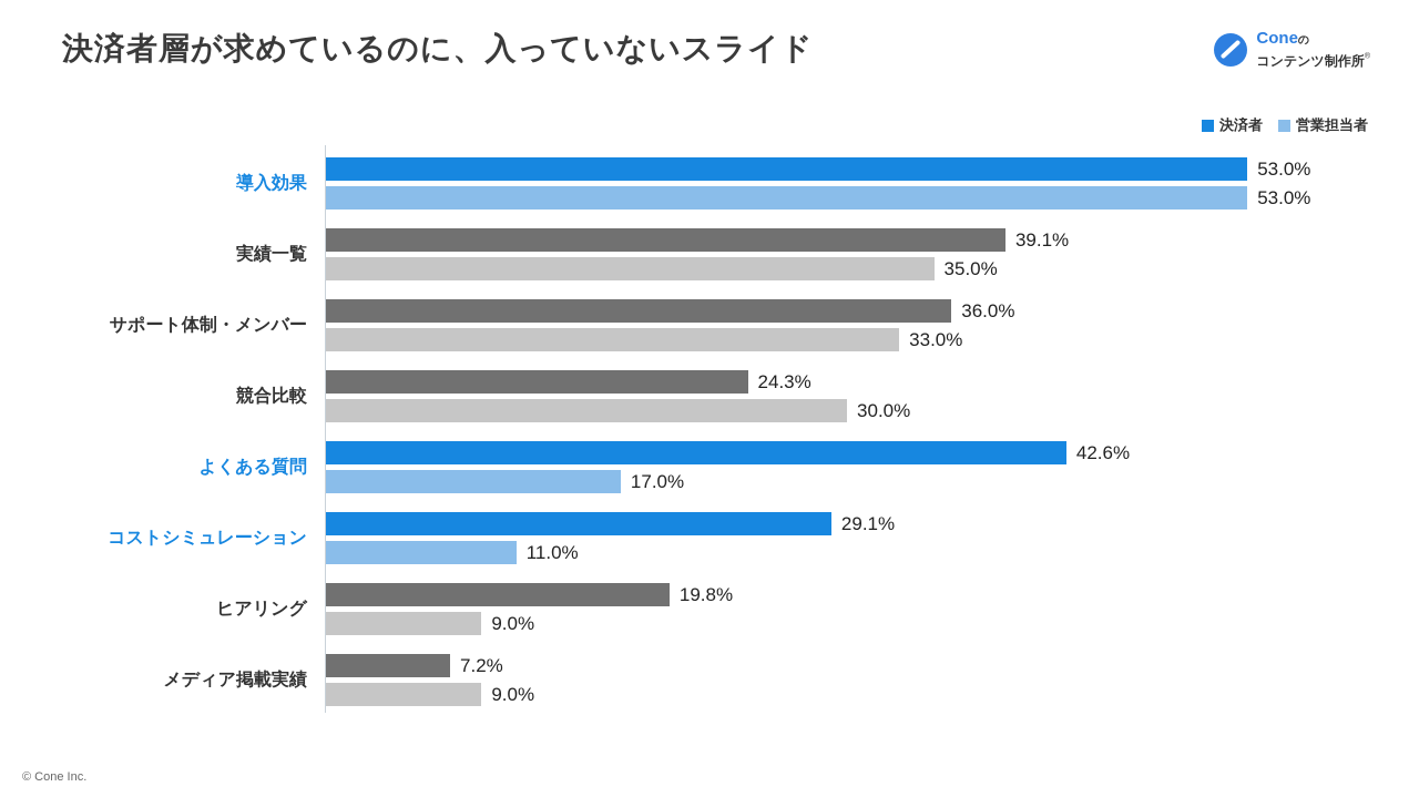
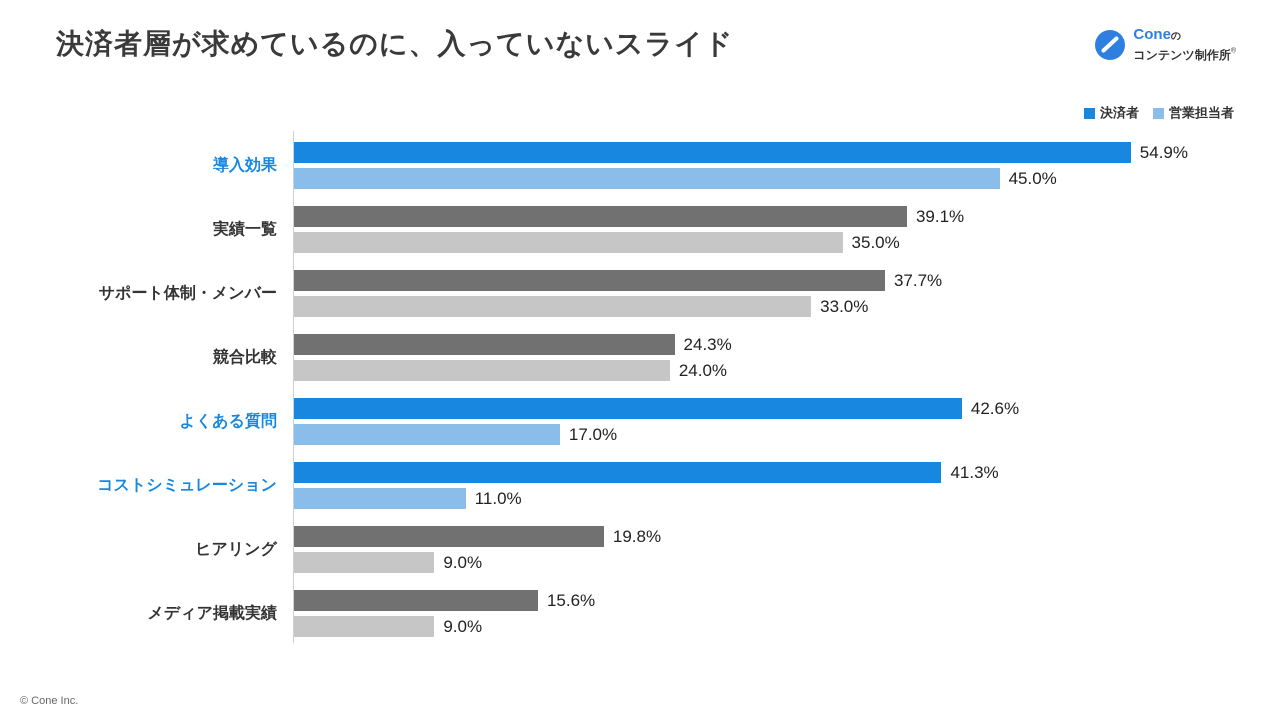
決済者/導入効果: 53.0% -> 54.9%
営業担当者/導入効果: 53.0% -> 45.0%
決済者/サポート体制・メンバー: 36.0% -> 37.7%
営業担当者/競合比較: 30.0% -> 24.0%
決済者/コストシミュレーション: 29.1% -> 41.3%
決済者/メディア掲載実績: 7.2% -> 15.6%
